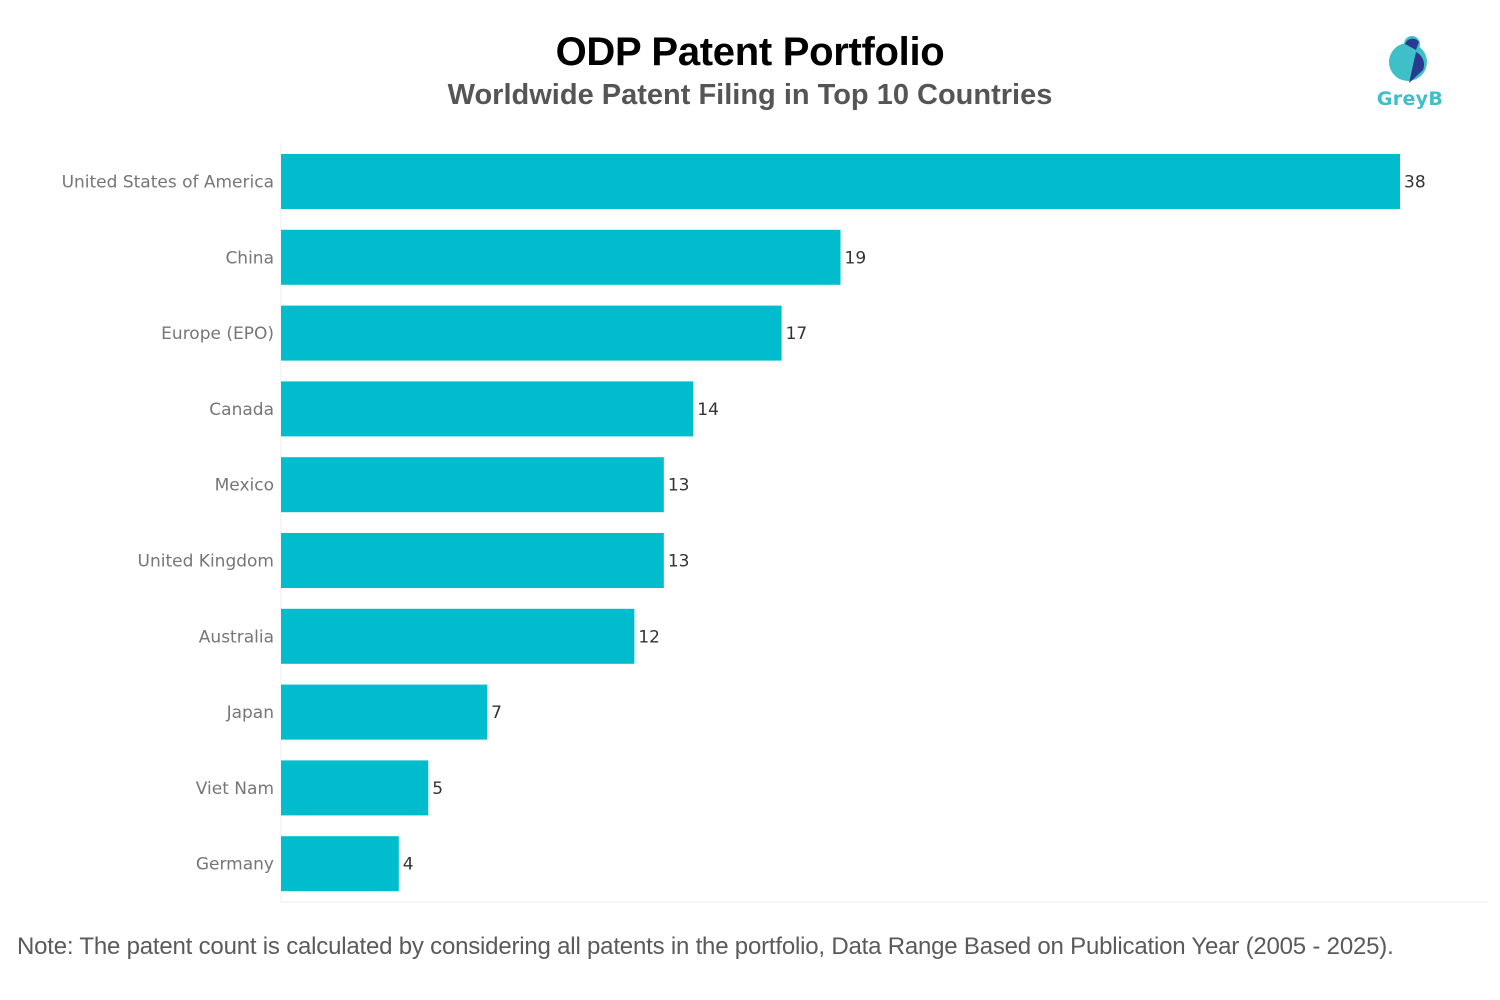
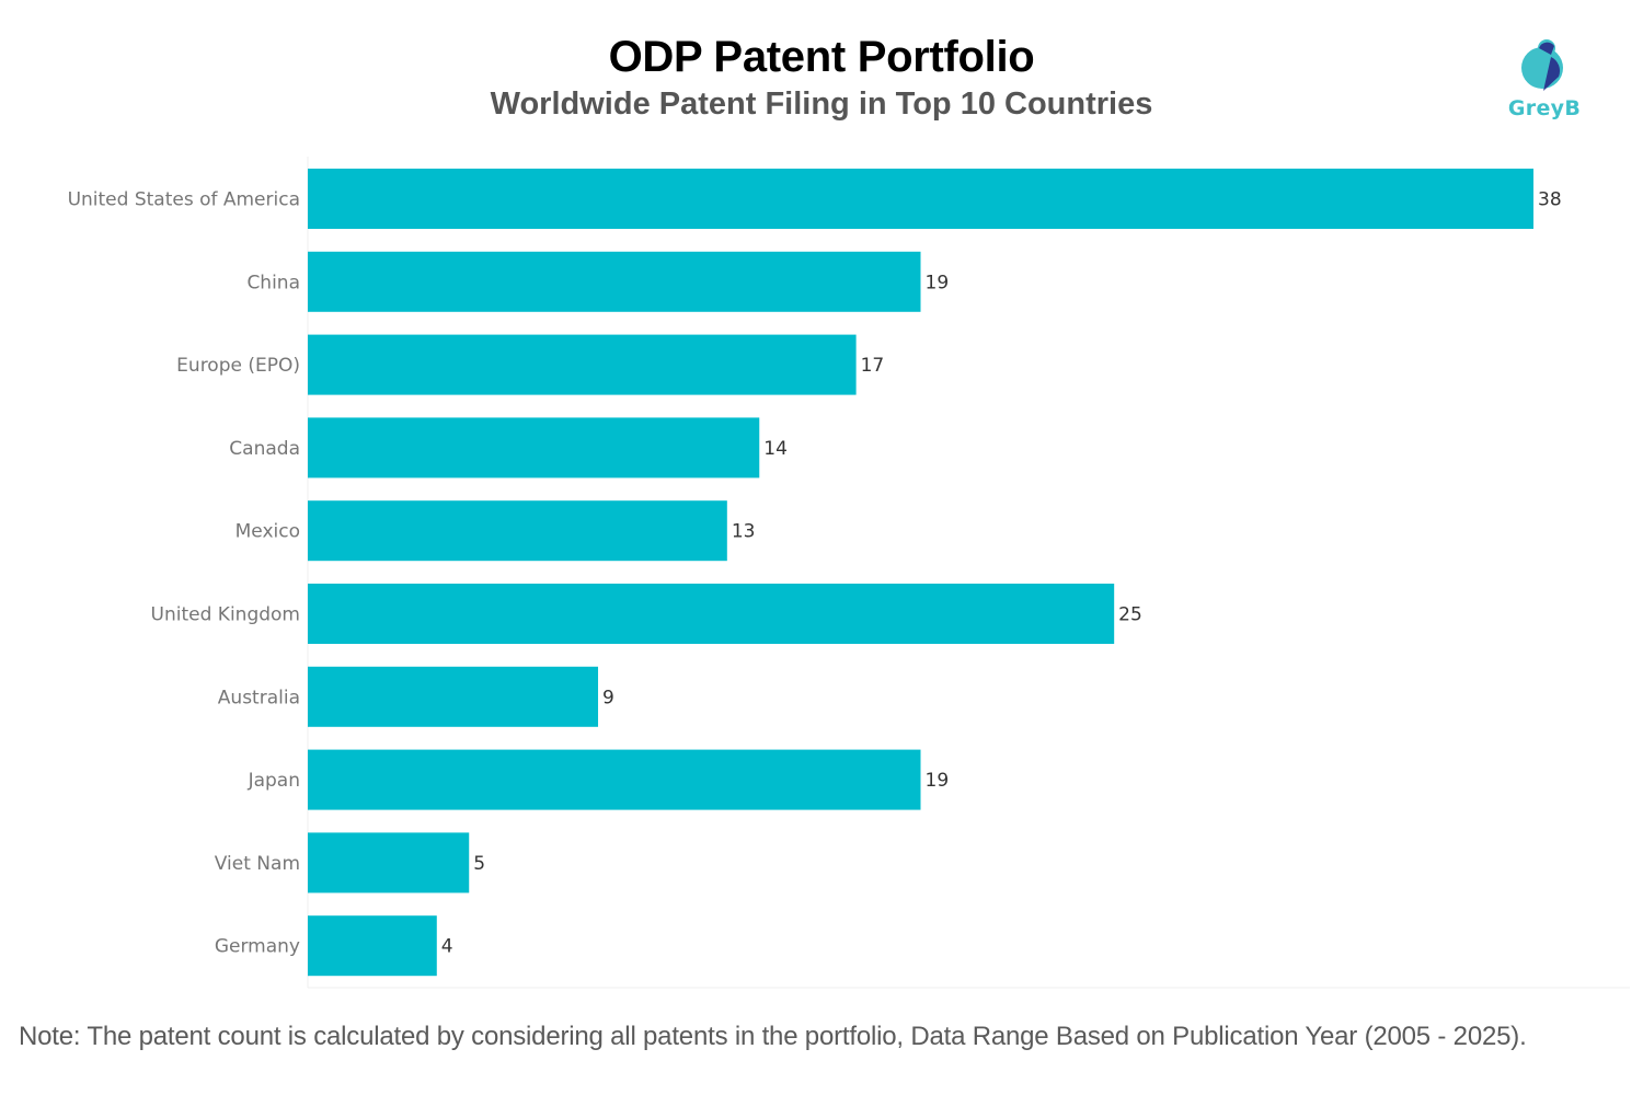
United Kingdom: 13 -> 25
Australia: 12 -> 9
Japan: 7 -> 19
